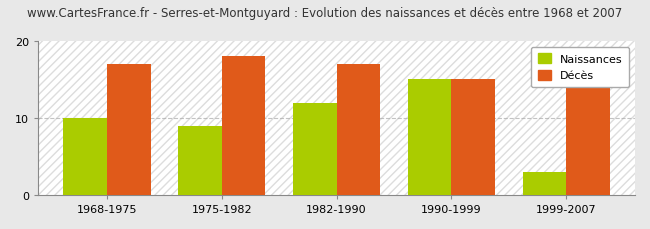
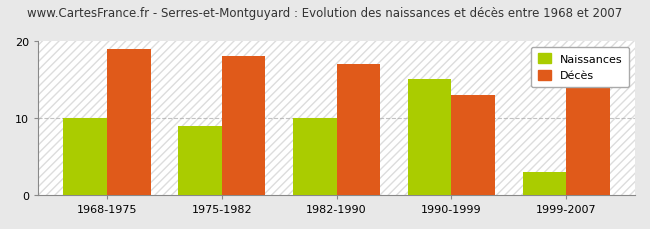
Décès/1968-1975: 17 -> 19
Naissances/1982-1990: 12 -> 10
Décès/1990-1999: 15 -> 13
